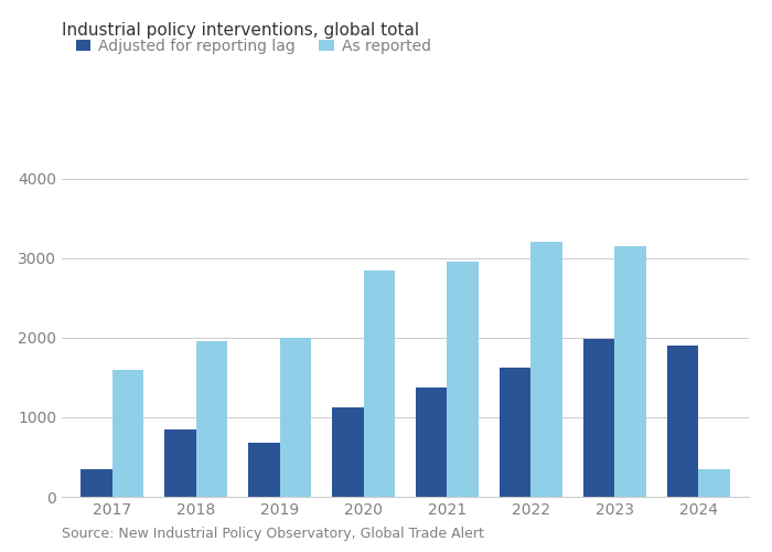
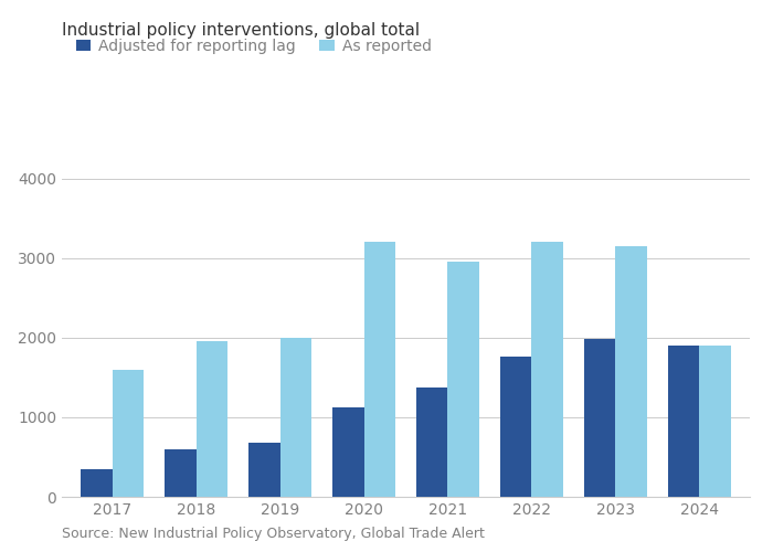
Adjusted for reporting lag/2018: 840 -> 600
As reported/2020: 2840 -> 3200
Adjusted for reporting lag/2022: 1620 -> 1760
As reported/2024: 340 -> 1900
